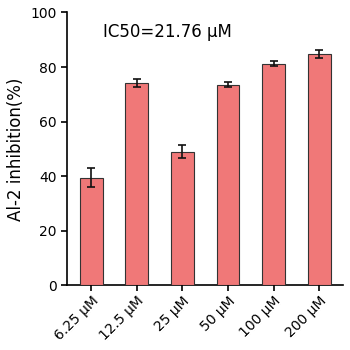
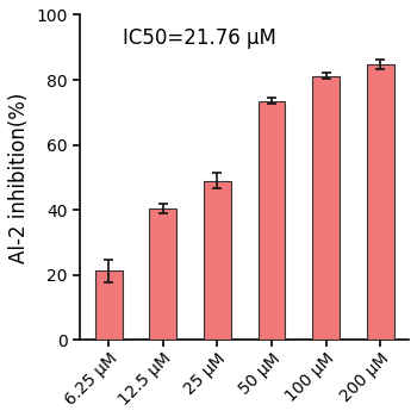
6.25 μM: 39.5 -> 21.2
12.5 μM: 74.0 -> 40.3
